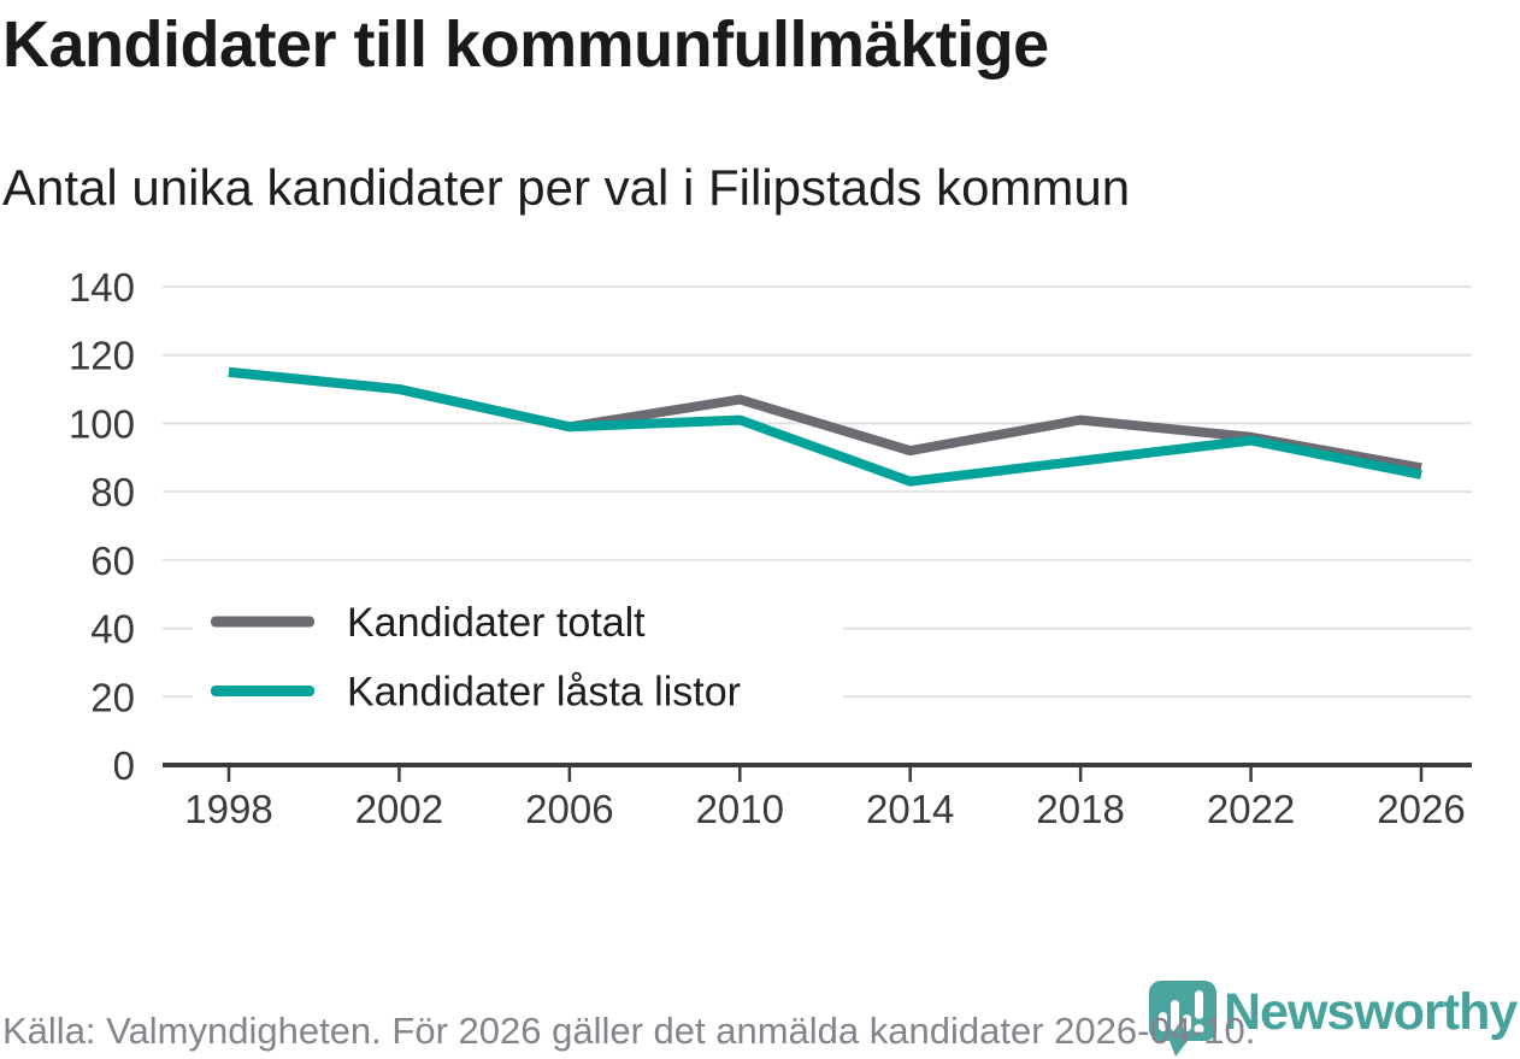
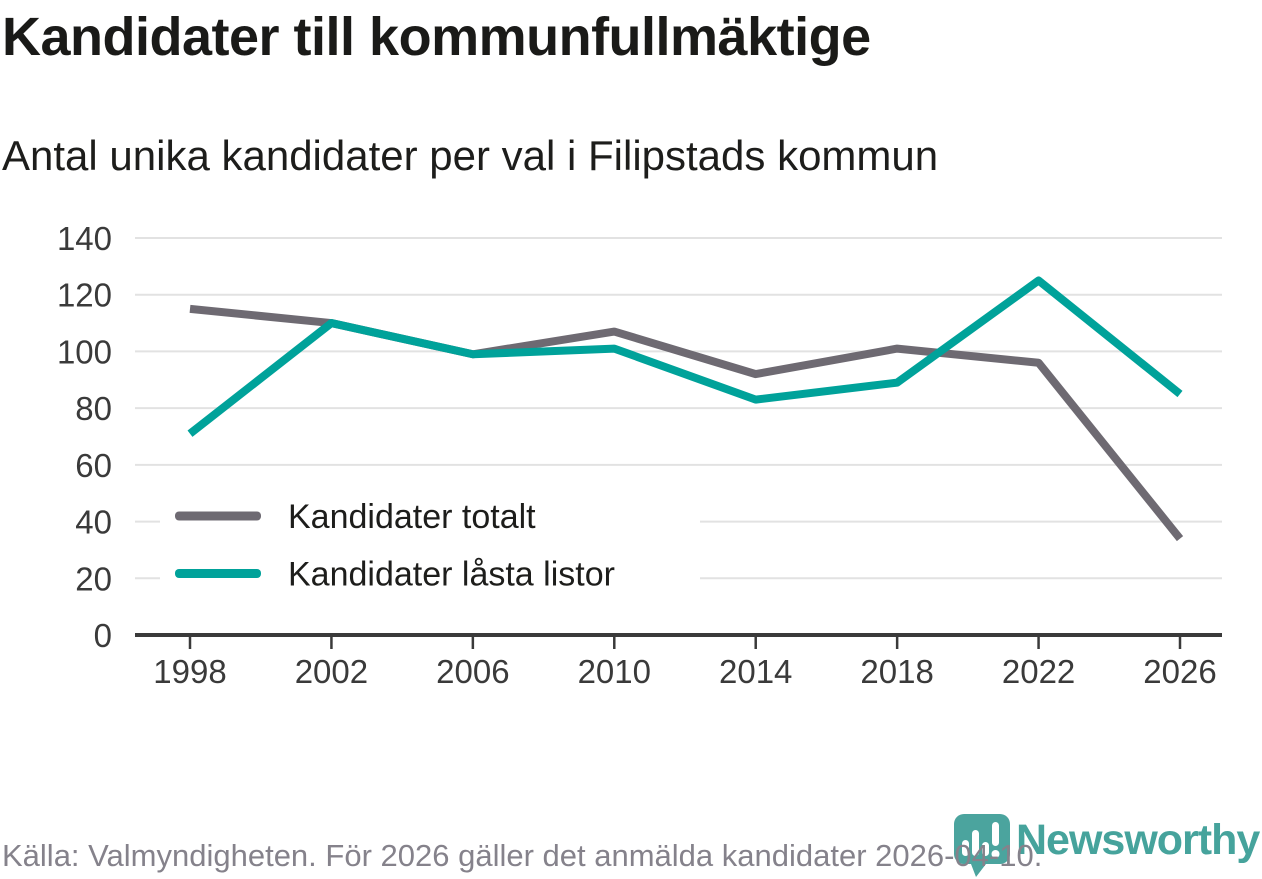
Kandidater låsta listor/1998: 115 -> 71
Kandidater låsta listor/2022: 95 -> 125
Kandidater totalt/2026: 87 -> 34
